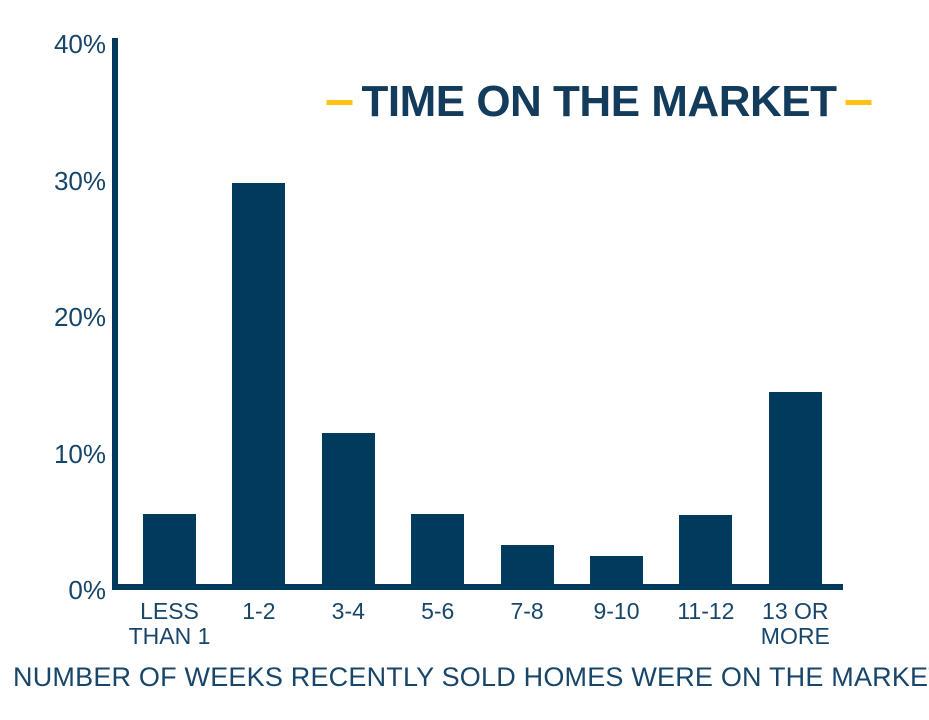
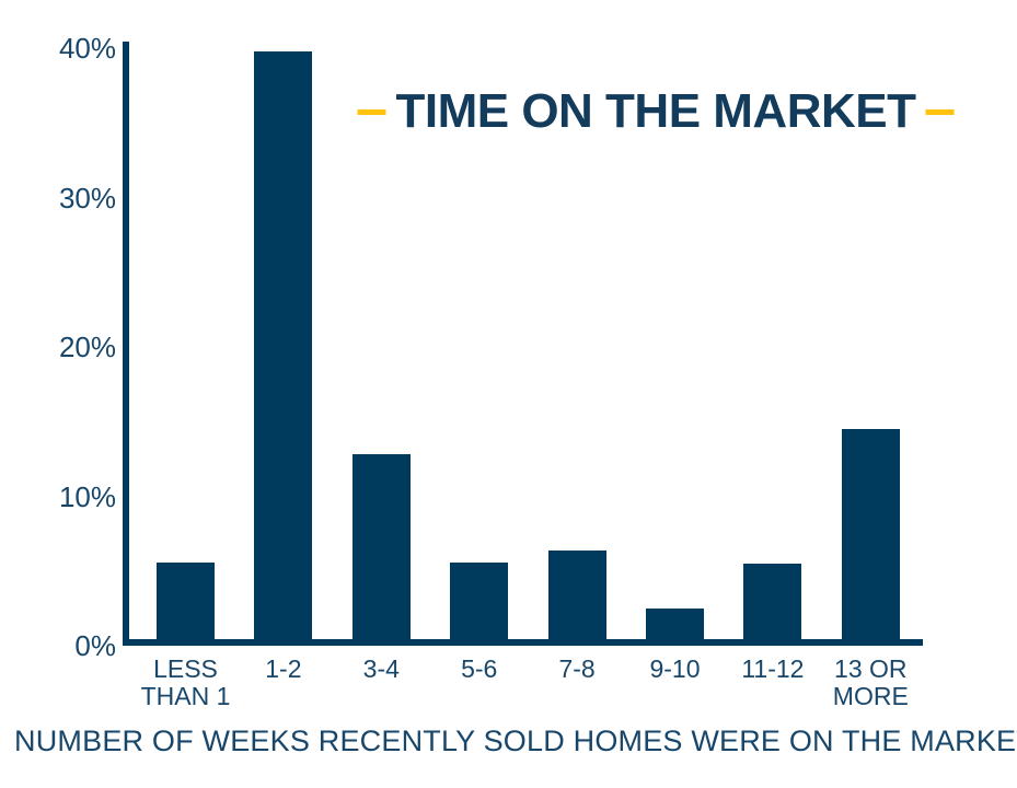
1-2: 29.8% -> 39.8%
3-4: 11.5% -> 12.8%
7-8: 3.3% -> 6.4%
